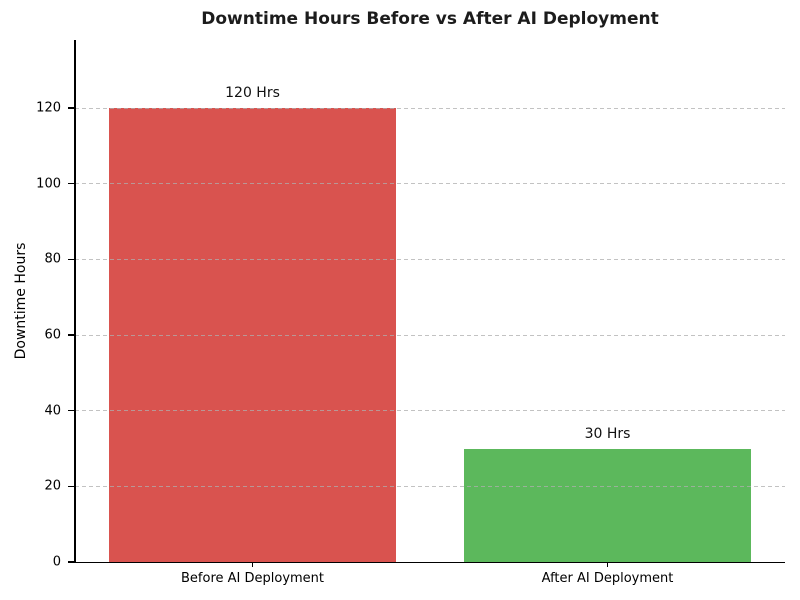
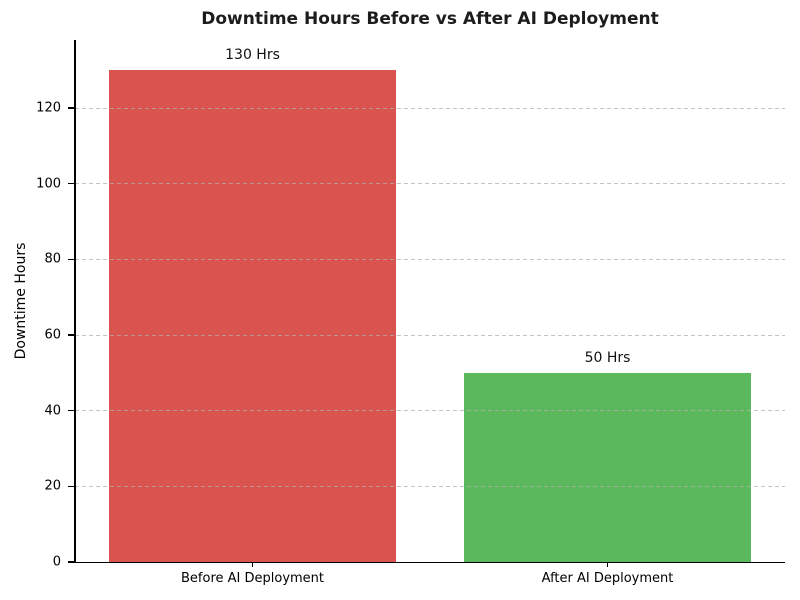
Before AI Deployment: 120 -> 130
After AI Deployment: 30 -> 50
